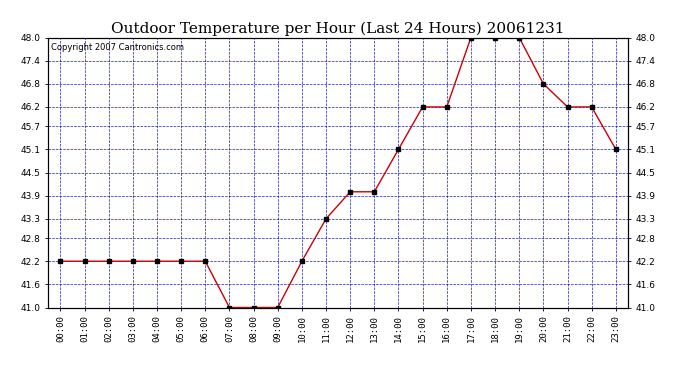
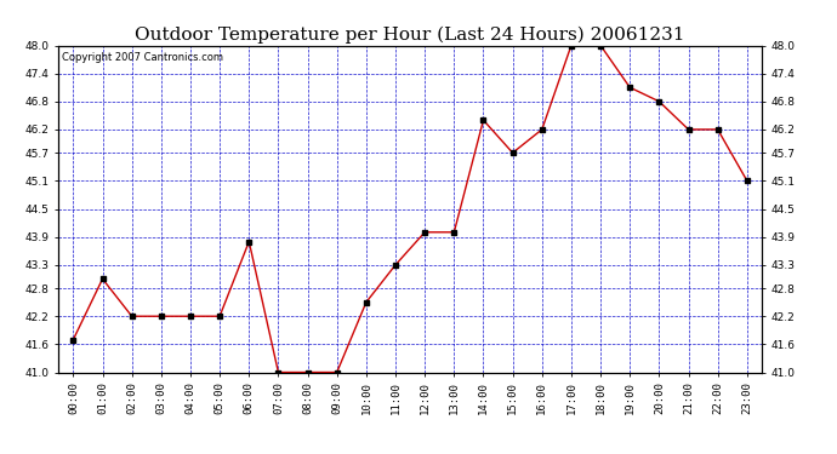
00:00: 42.2 -> 41.7
01:00: 42.2 -> 43.0
06:00: 42.2 -> 43.8
10:00: 42.2 -> 42.5
14:00: 45.1 -> 46.4
15:00: 46.2 -> 45.7
19:00: 48.0 -> 47.1
